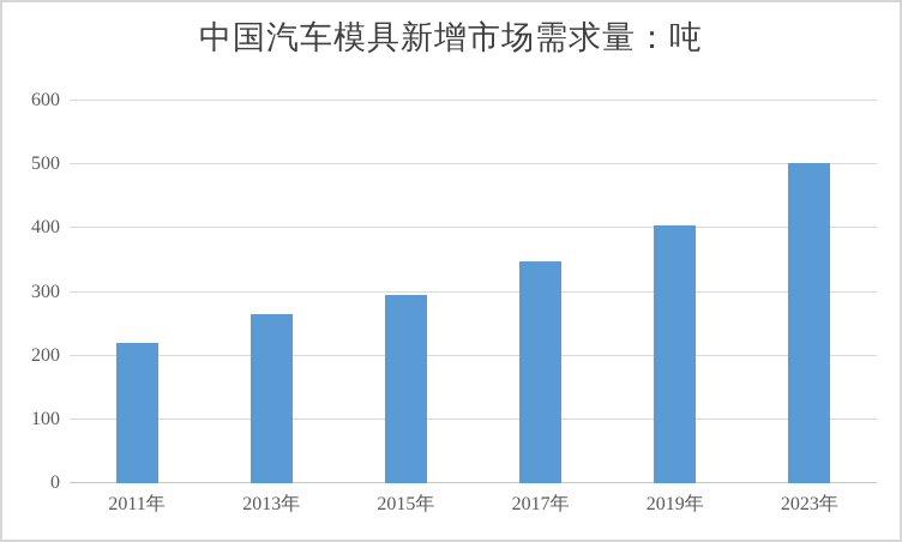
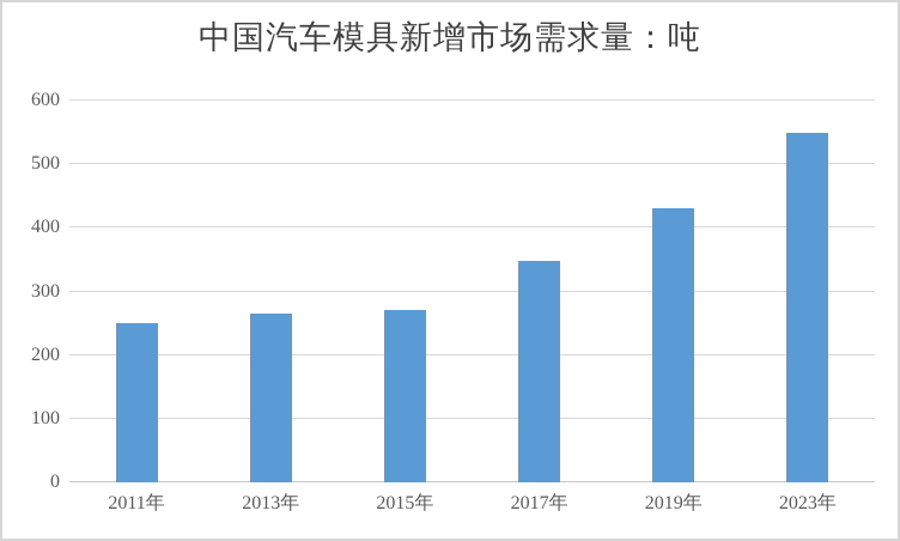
2011年: 220 -> 250
2015年: 300 -> 270
2019年: 400 -> 430
2023年: 500 -> 550
